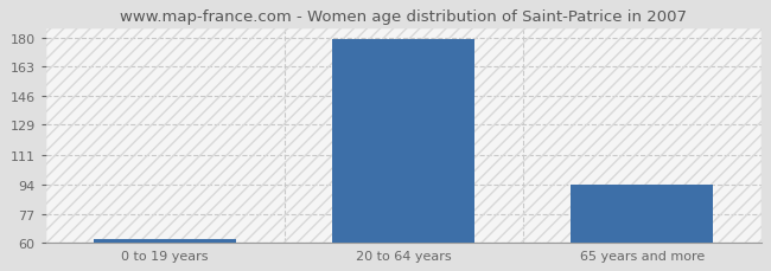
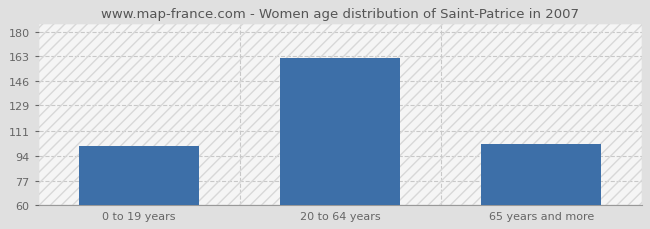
0 to 19 years: 62 -> 101
20 to 64 years: 179 -> 162
65 years and more: 94 -> 102
